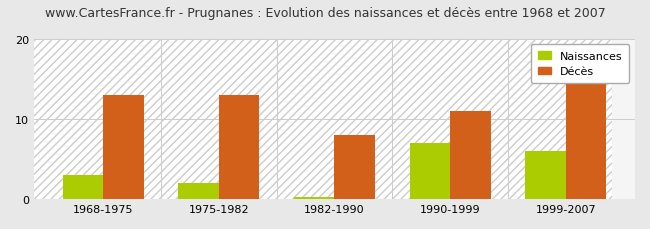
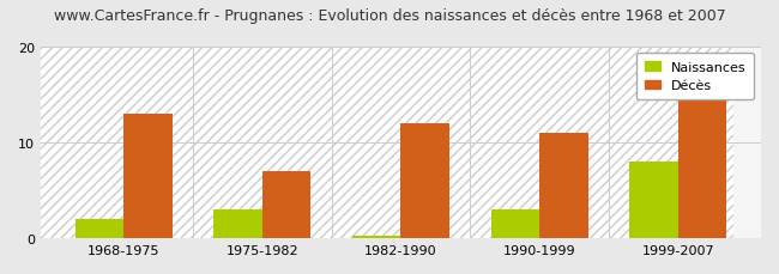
Naissances/1968-1975: 3.0 -> 2.0
Naissances/1975-1982: 2.0 -> 3.0
Décès/1975-1982: 13 -> 7
Décès/1982-1990: 8 -> 12
Naissances/1990-1999: 7.0 -> 3.0
Naissances/1999-2007: 6.0 -> 8.0
